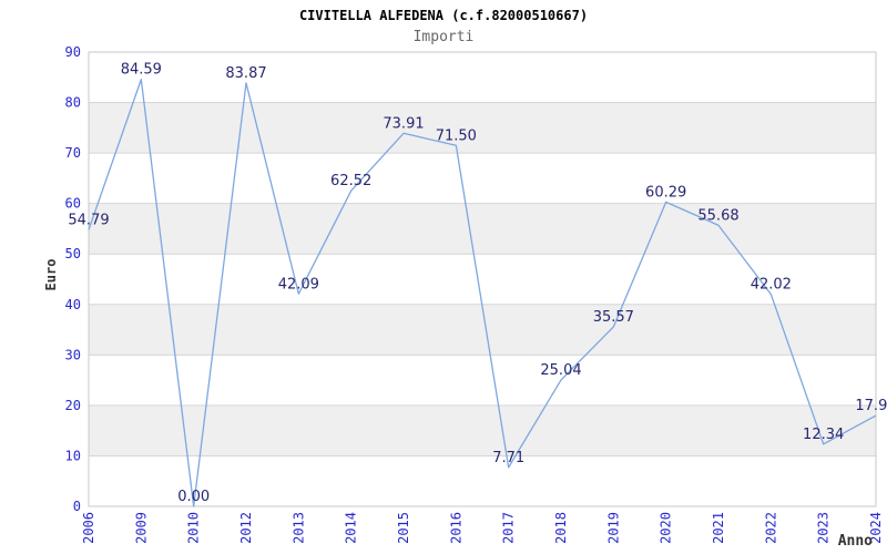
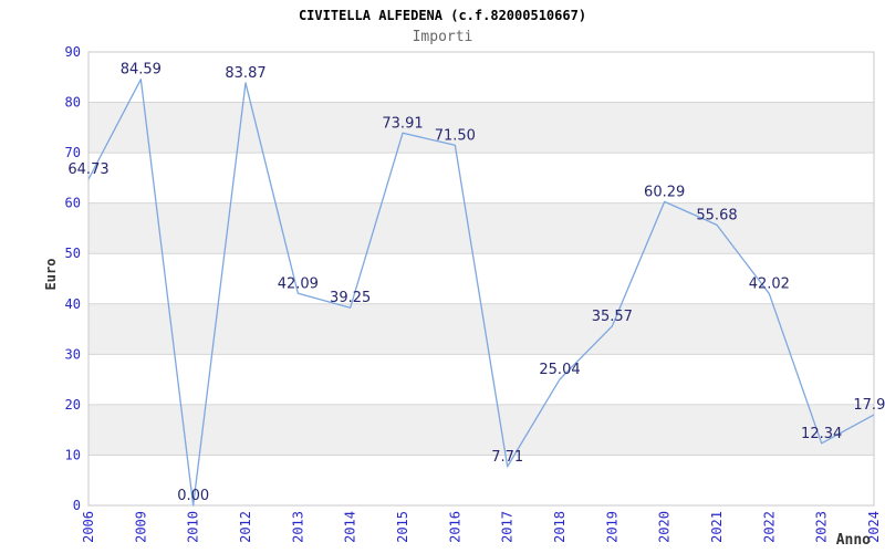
2006: 54.79 -> 64.73
2014: 62.52 -> 39.25
